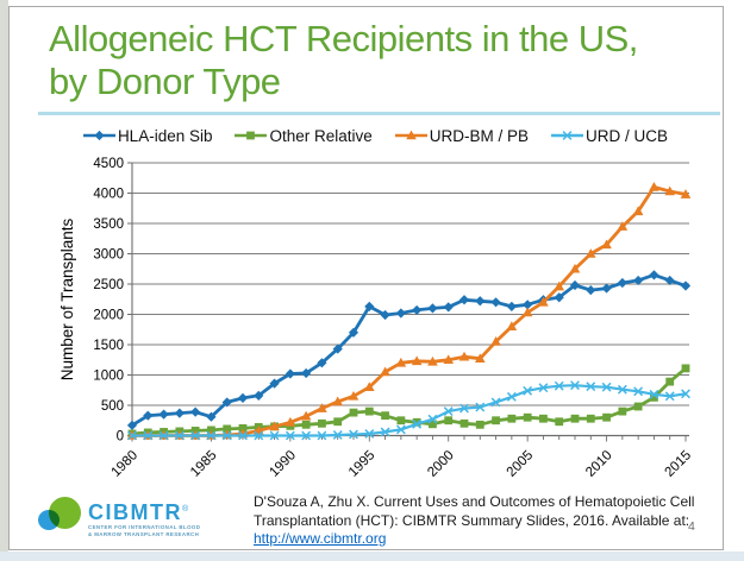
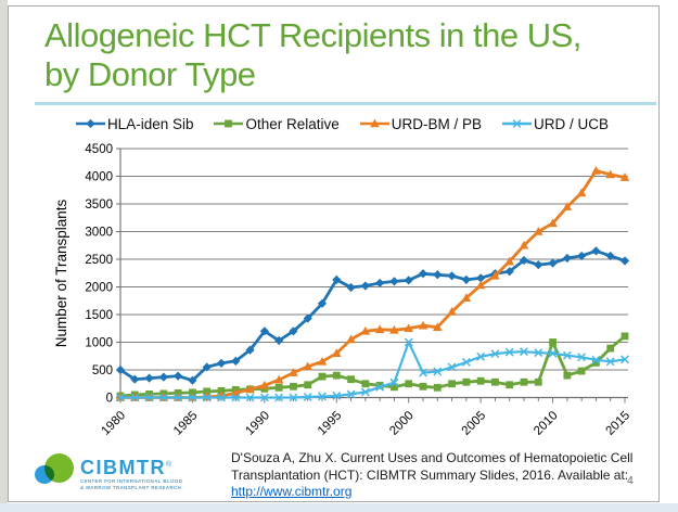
HLA-iden Sib/1980: 200 -> 500
HLA-iden Sib/1990: 1000 -> 1200
URD / UCB/2000: 400 -> 1000
Other Relative/2010: 300 -> 1000
